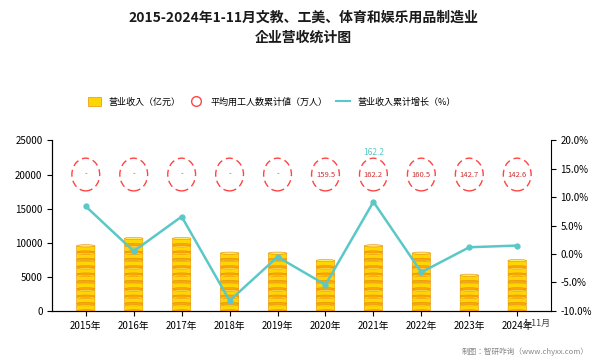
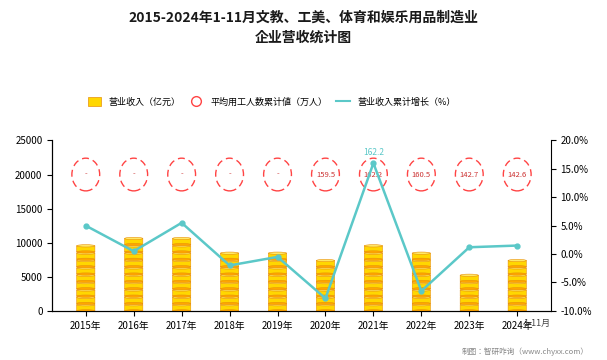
2015年: 8.4% -> 5.0%
2017年: 6.6% -> 5.5%
2018年: -8.2% -> -2.0%
2020年: -5.4% -> -7.8%
2021年: 9.2% -> 16.0%
2022年: -3.2% -> -6.5%
